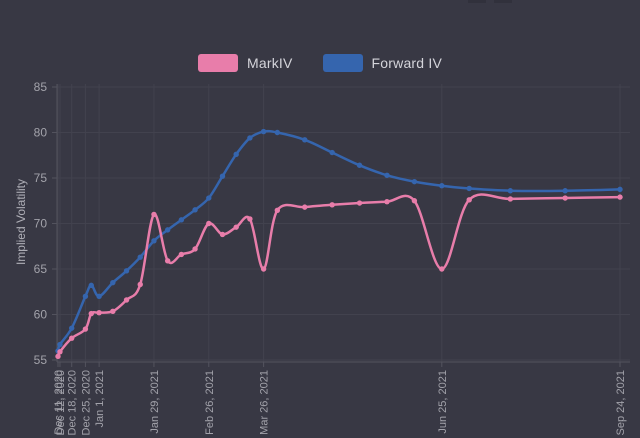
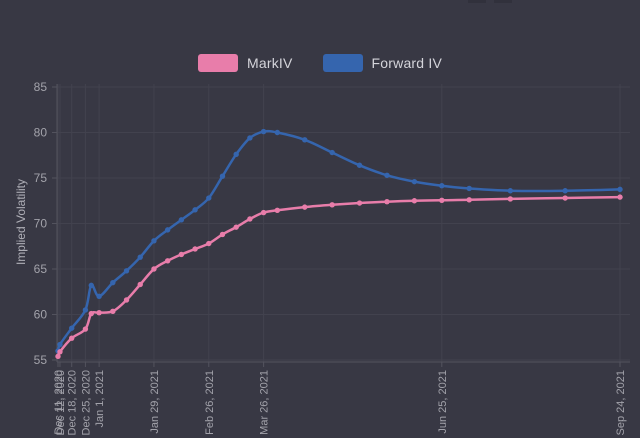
Forward IV/Dec 25, 2020: 62 -> 60
MarkIV/Jan 29, 2021: 71 -> 65
MarkIV/Feb 26, 2021: 70 -> 68
MarkIV/Mar 26, 2021: 65 -> 71
MarkIV/Jun 25, 2021: 65 -> 73
